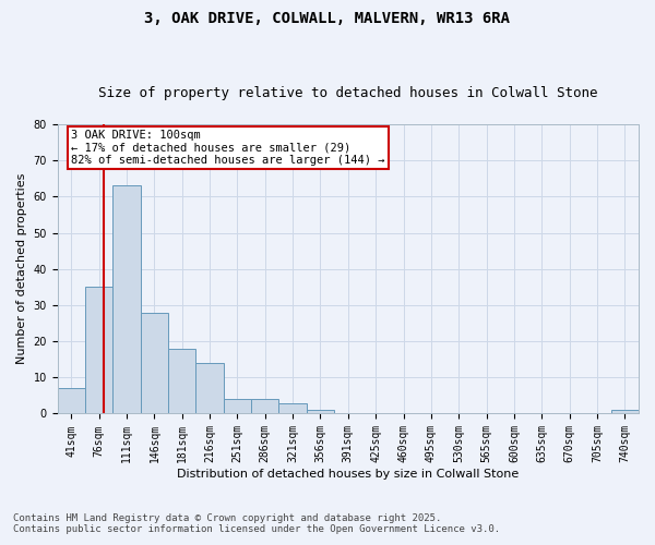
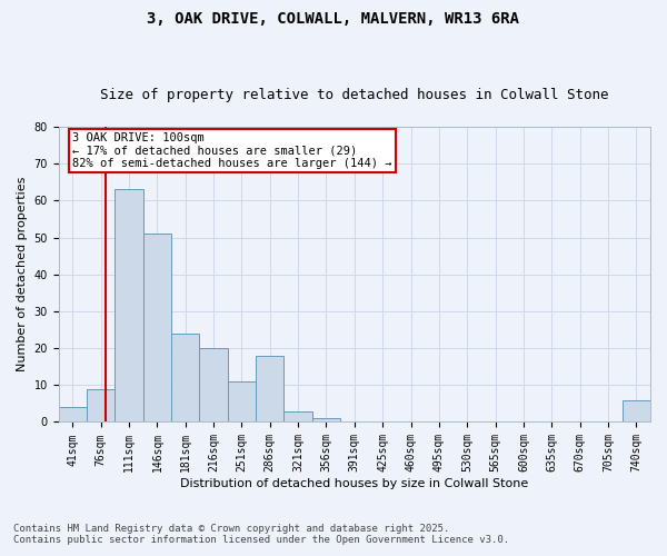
41sqm: 7 -> 4
76sqm: 35 -> 9
146sqm: 28 -> 51
181sqm: 18 -> 24
216sqm: 14 -> 20
251sqm: 4 -> 11
286sqm: 4 -> 18
740sqm: 1 -> 6
